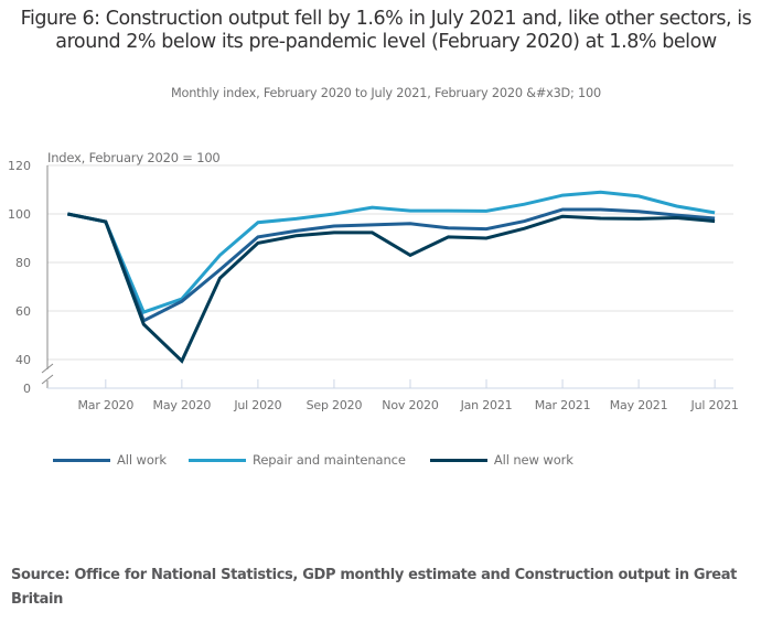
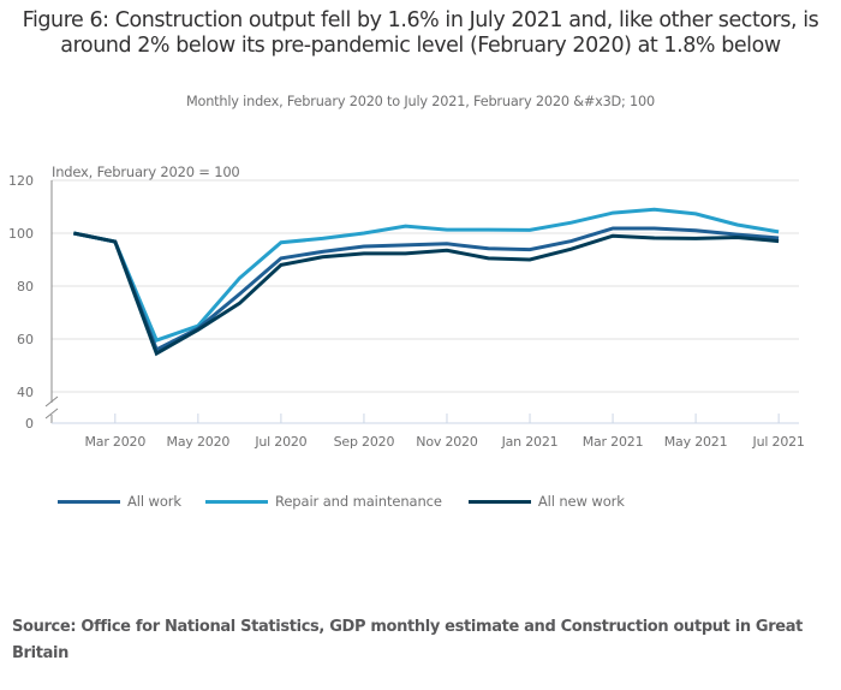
All new work/May 2020: 38 -> 64
All new work/Nov 2020: 83 -> 94
